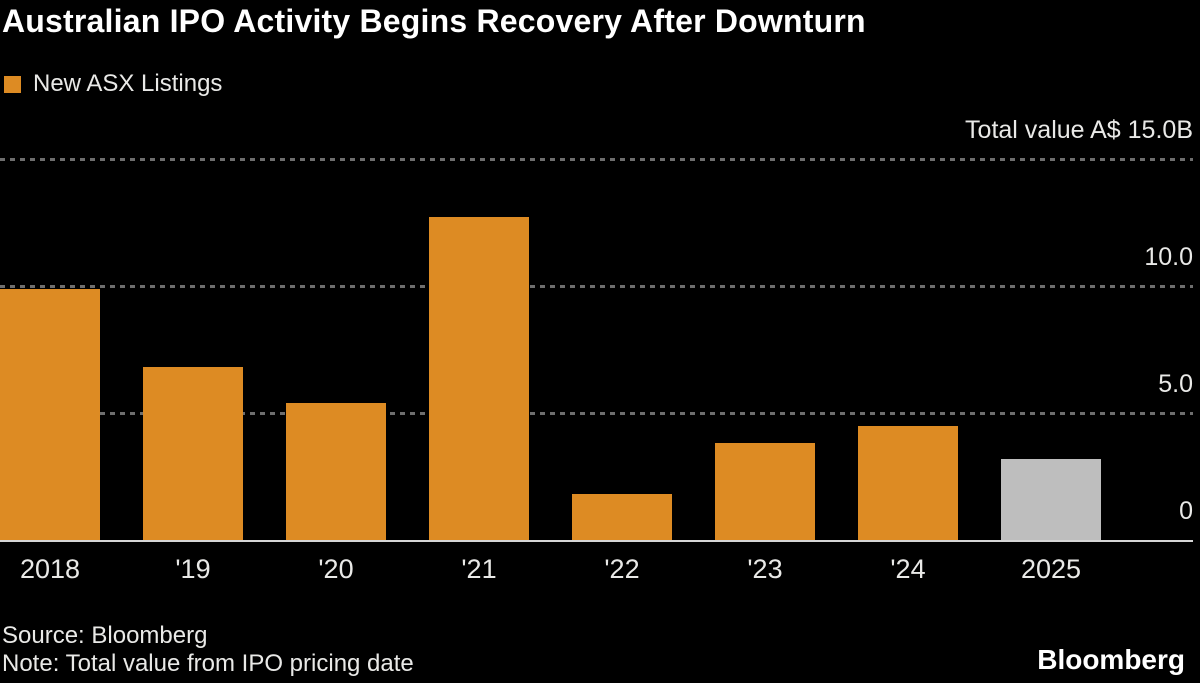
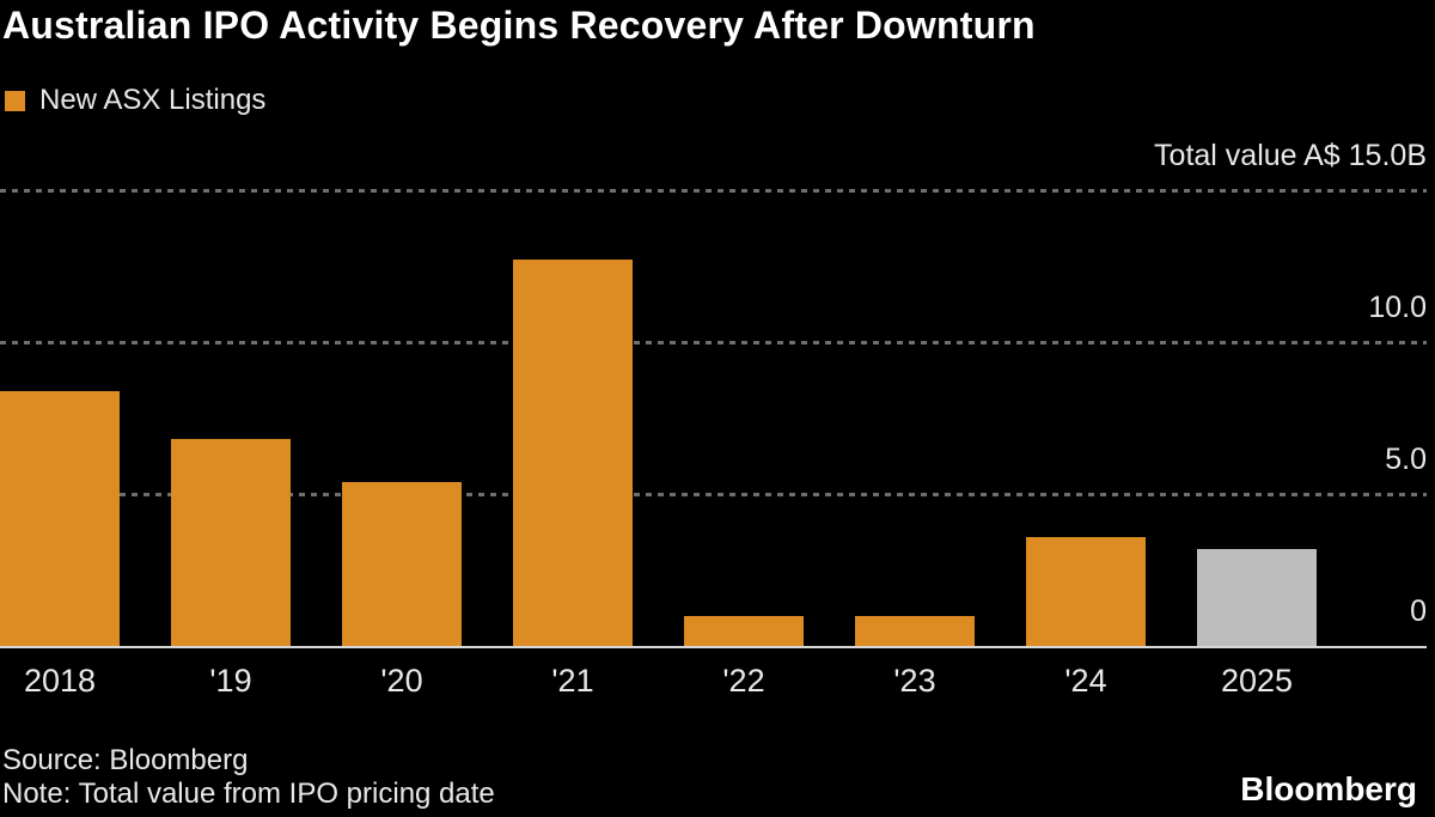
2018: 9.9 -> 8.4
'22: 1.8 -> 1.0
'23: 3.8 -> 1.0
'24: 4.5 -> 3.6
